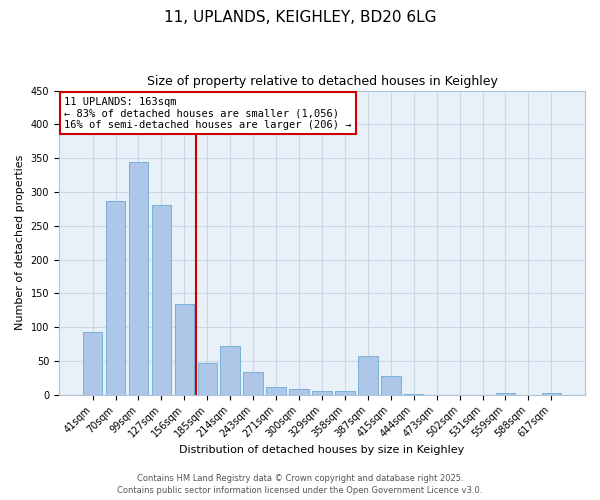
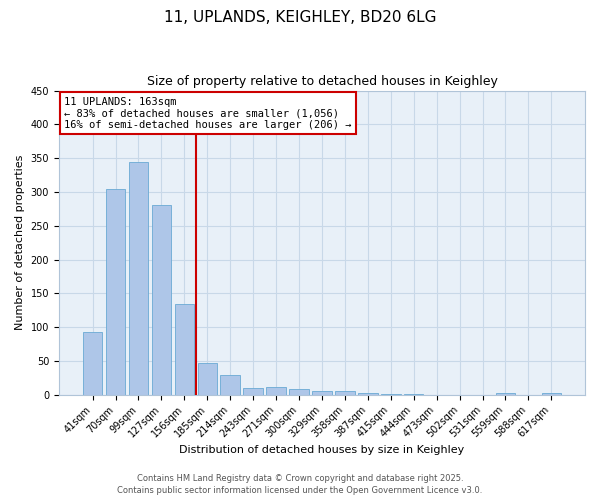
70sqm: 286 -> 305
214sqm: 72 -> 30
243sqm: 34 -> 10
387sqm: 58 -> 3
415sqm: 28 -> 1
